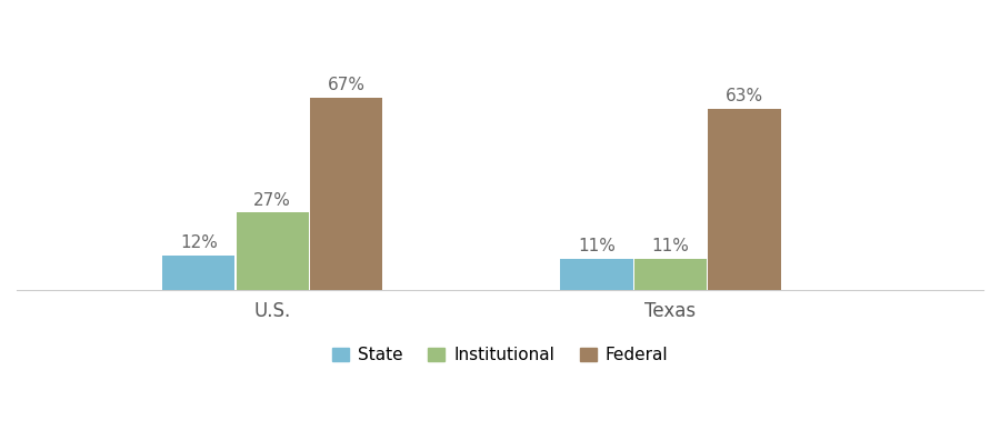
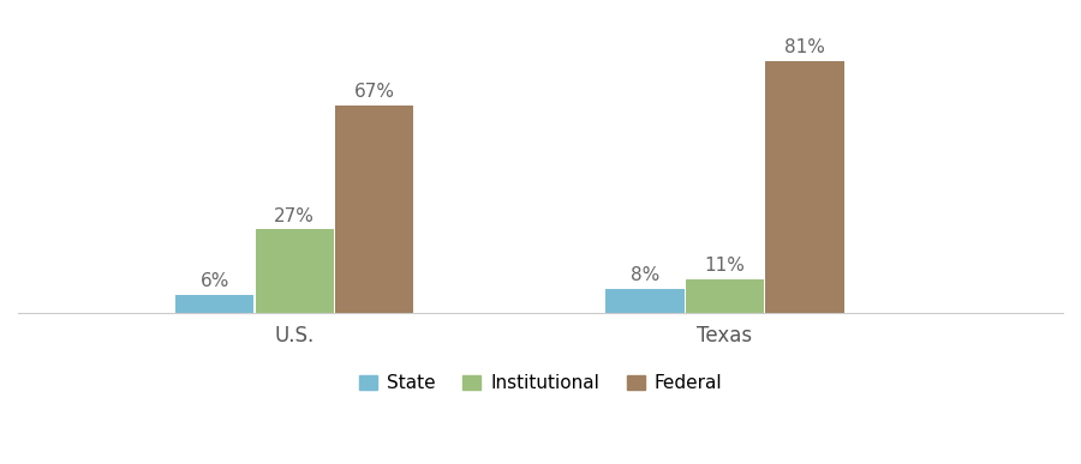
State/U.S.: 12% -> 6%
State/Texas: 11% -> 8%
Federal/Texas: 63% -> 81%
